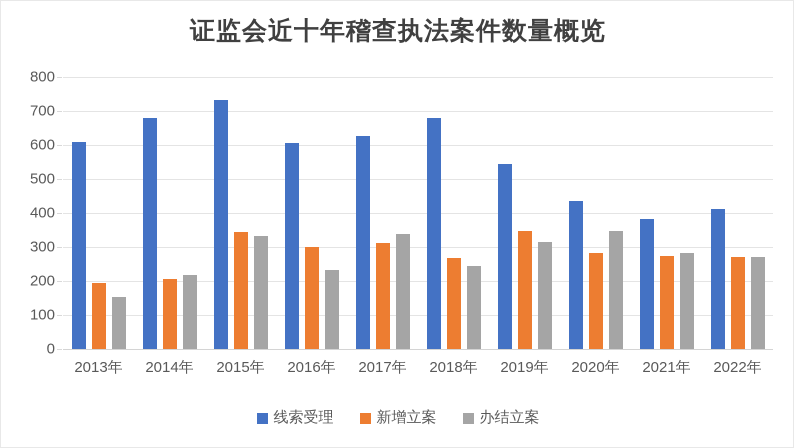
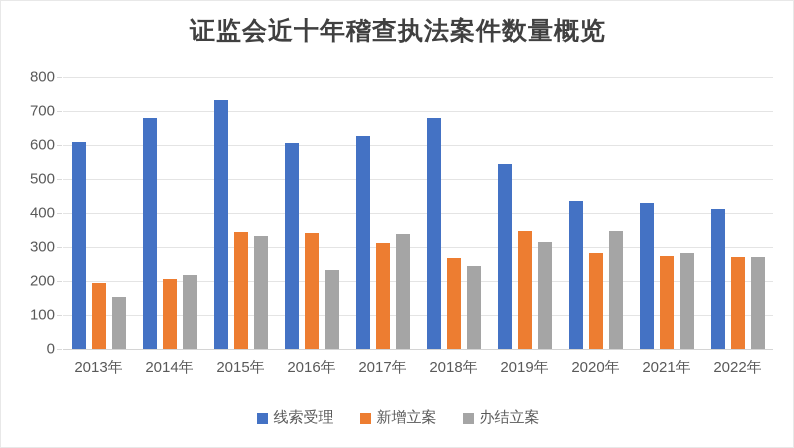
新增立案/2016年: 300 -> 340
线索受理/2021年: 380 -> 430
